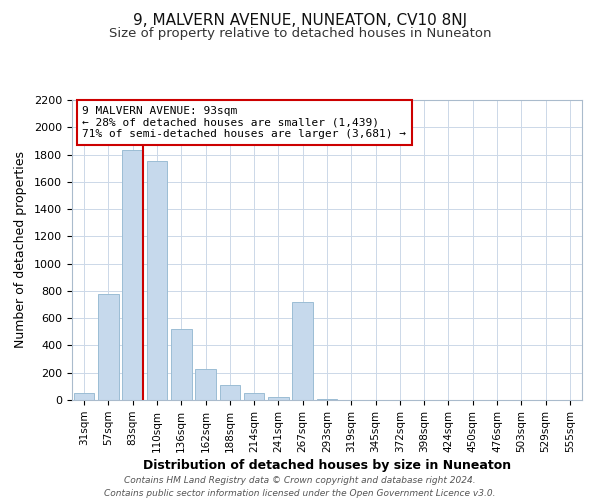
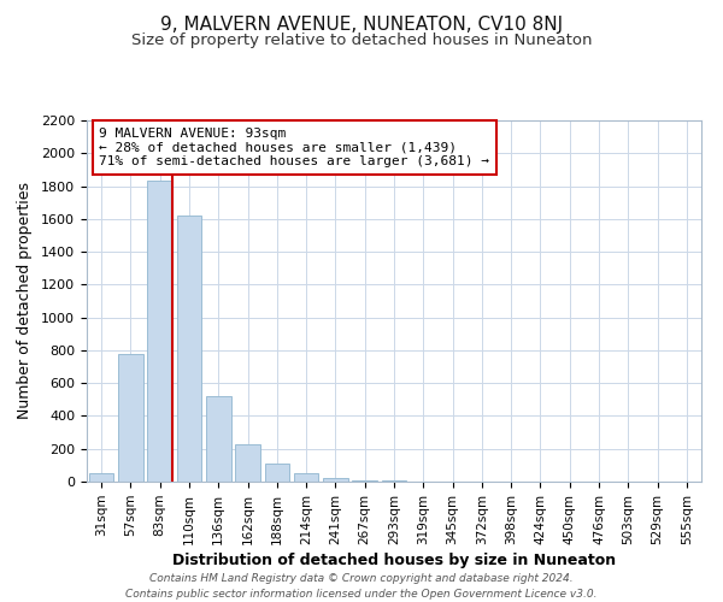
110sqm: 1750 -> 1620
267sqm: 720 -> 10
